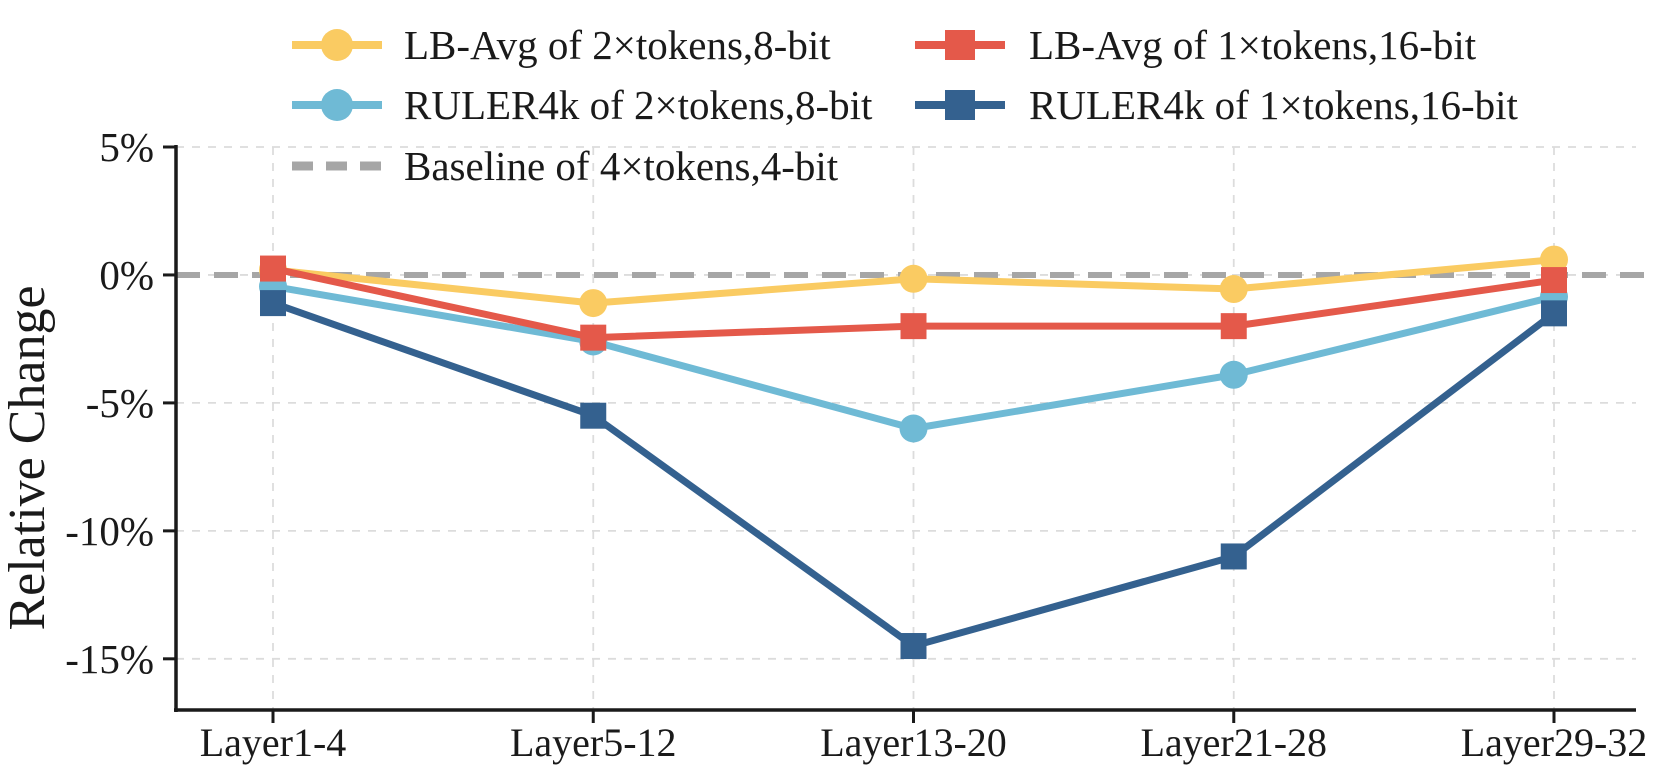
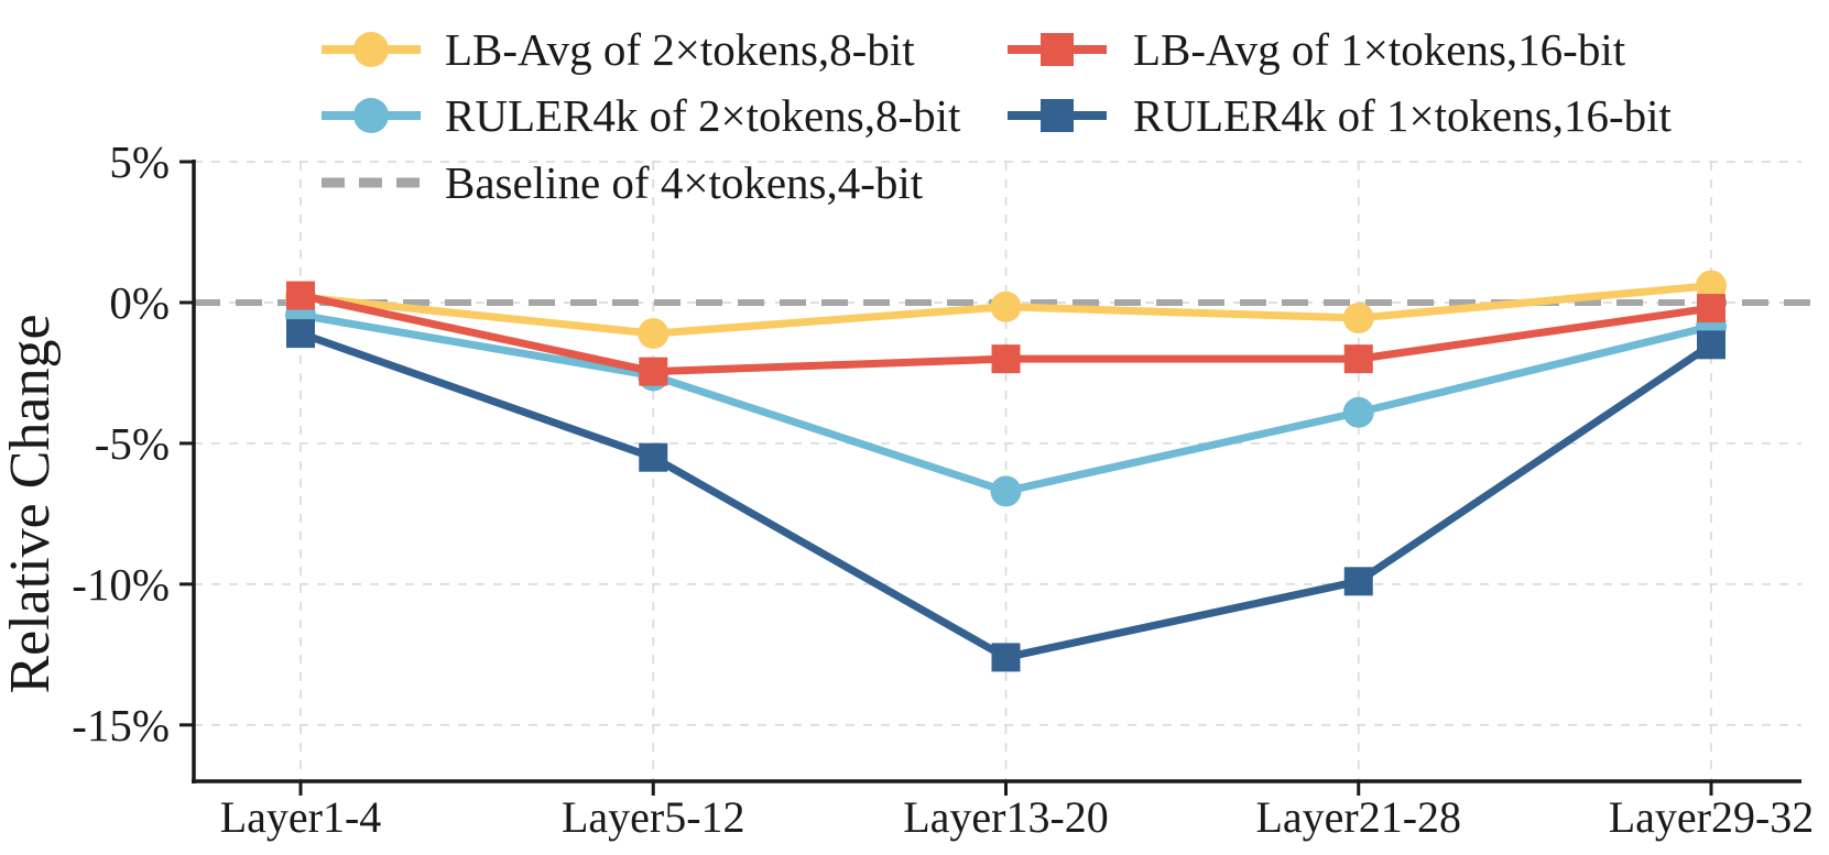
RULER4k of 2×tokens,8-bit/Layer13-20: -6.0% -> -6.7%
RULER4k of 1×tokens,16-bit/Layer13-20: -14.5% -> -12.6%
RULER4k of 1×tokens,16-bit/Layer21-28: -11.0% -> -9.9%
